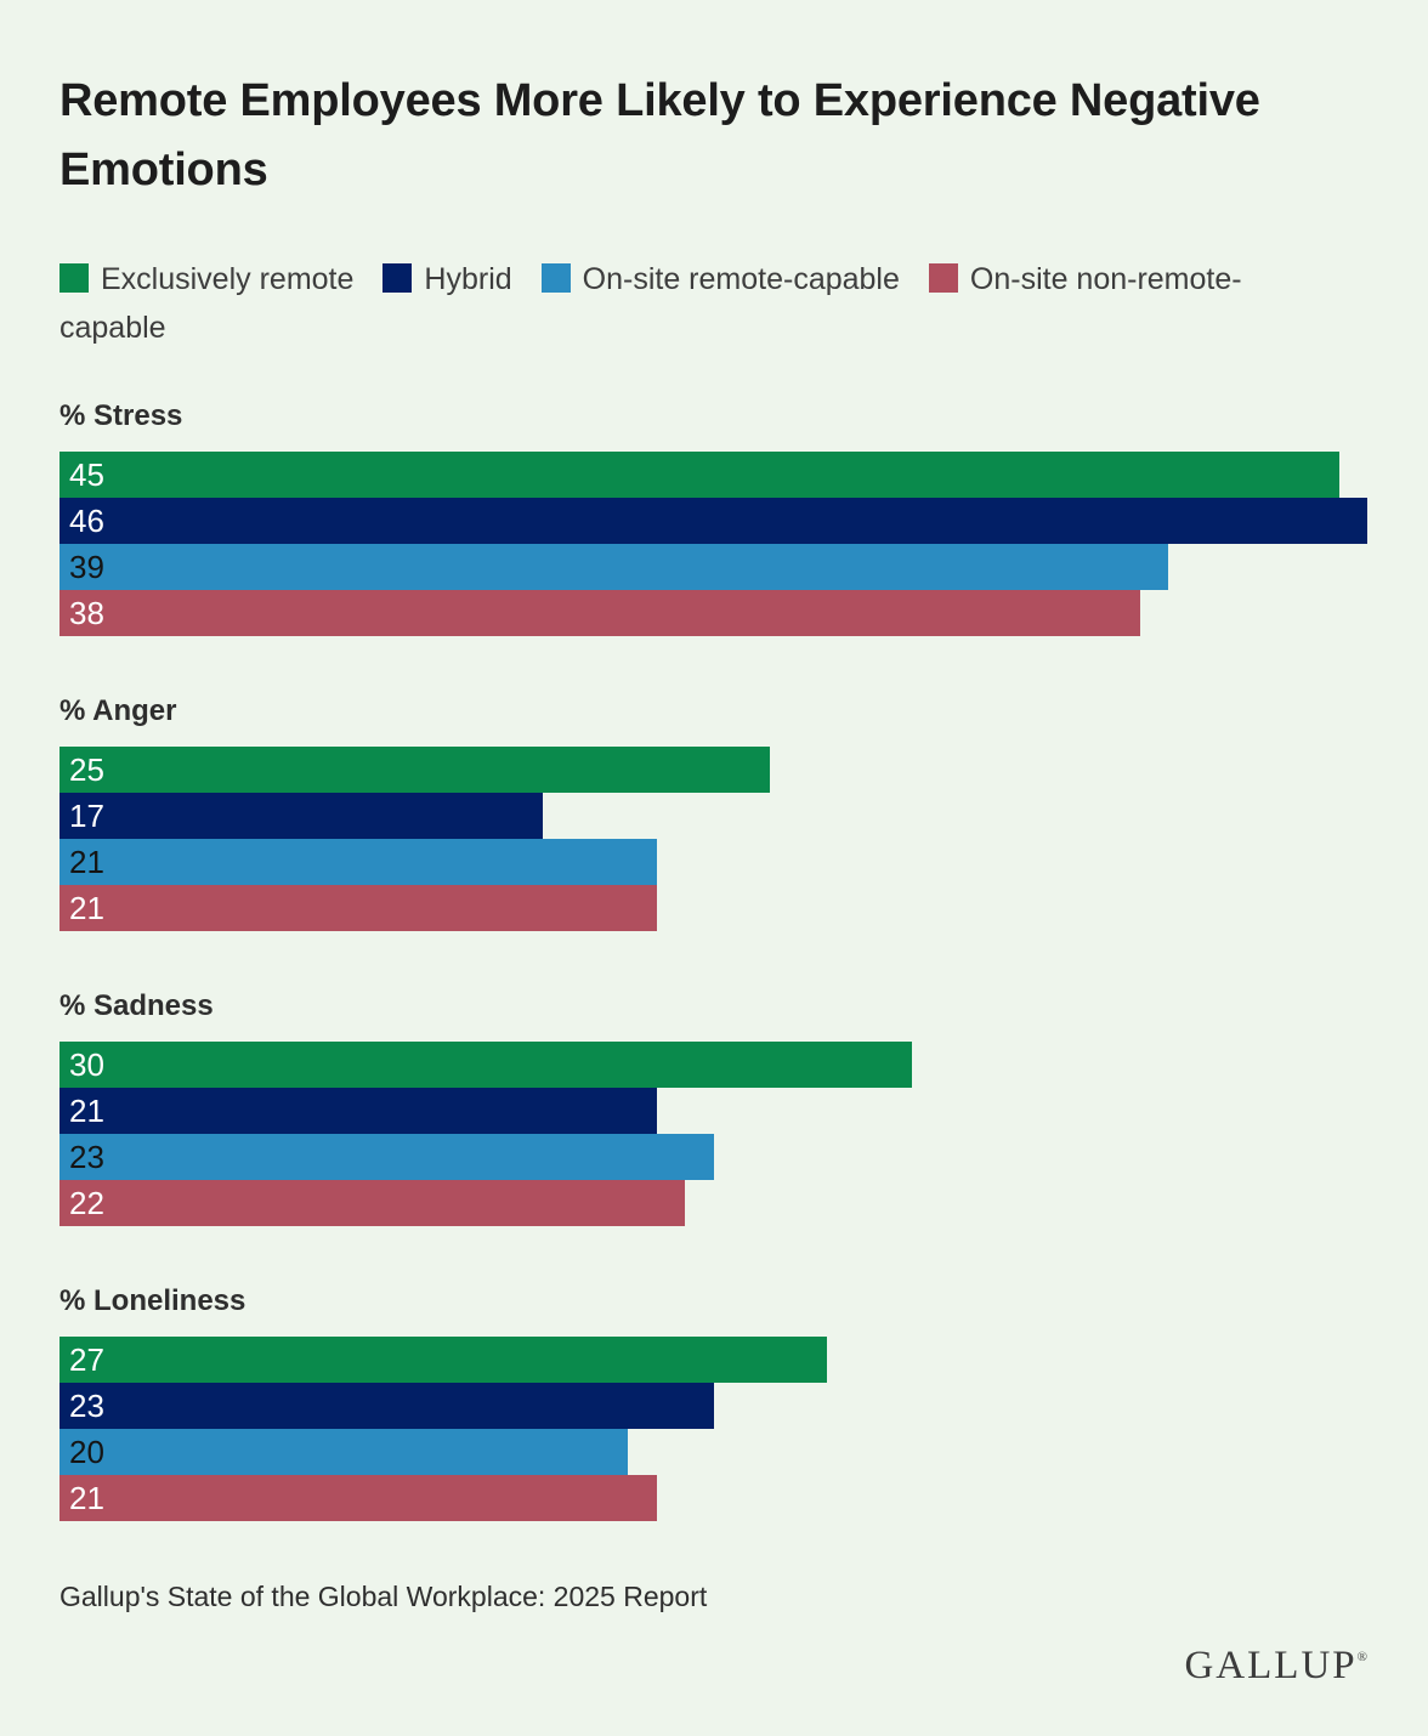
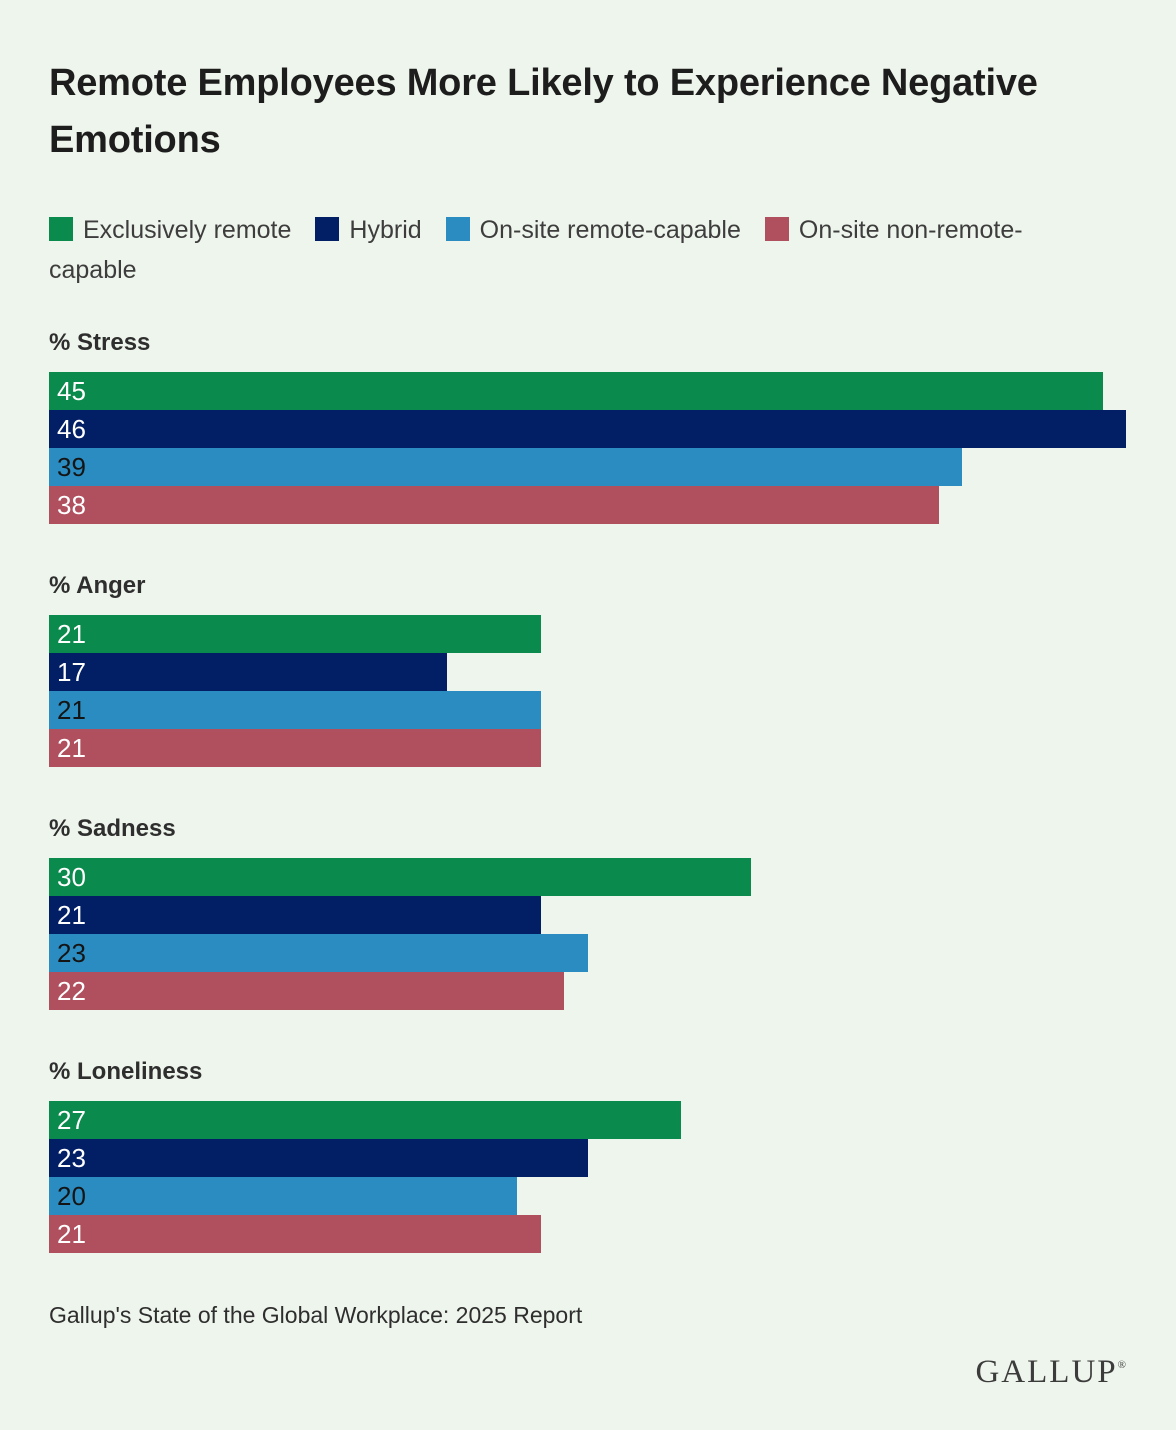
Exclusively remote/% Anger: 25 -> 21
